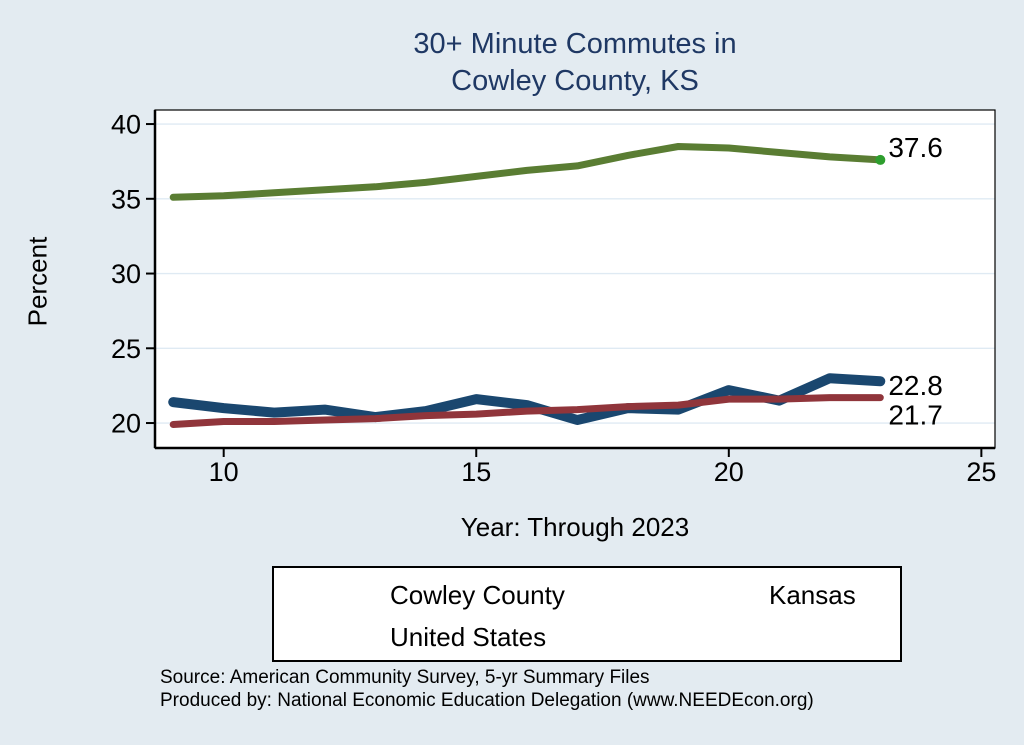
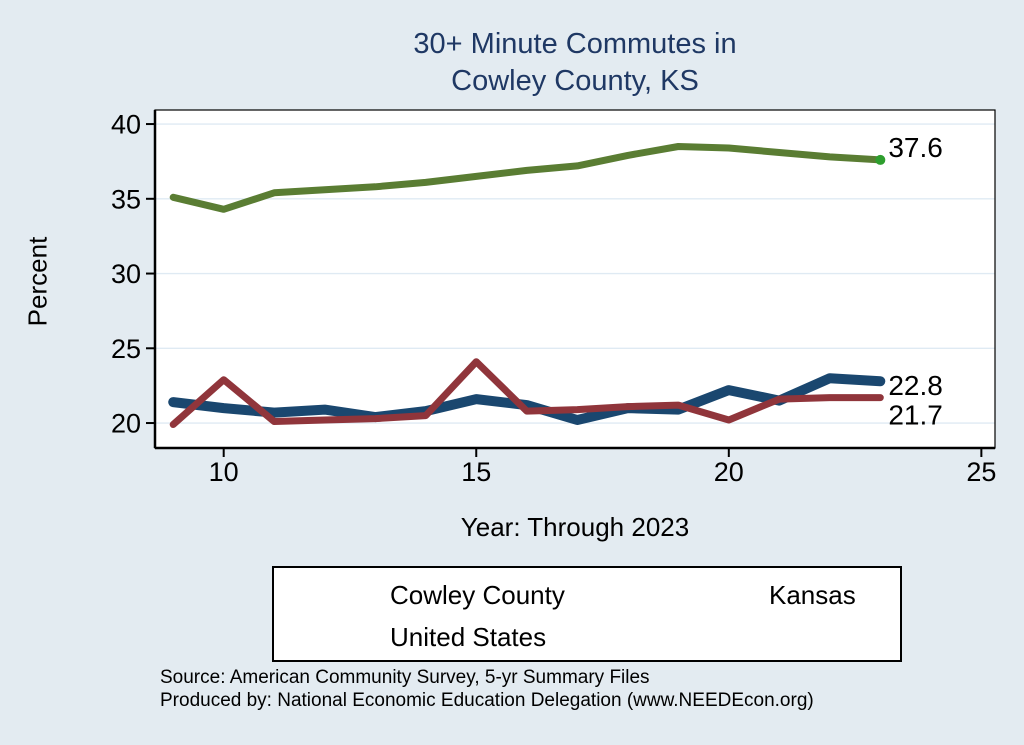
Kansas/10: 20.1 -> 22.9
United States/10: 35.2 -> 34.3
Kansas/15: 20.6 -> 24.1
Kansas/20: 21.6 -> 20.2
